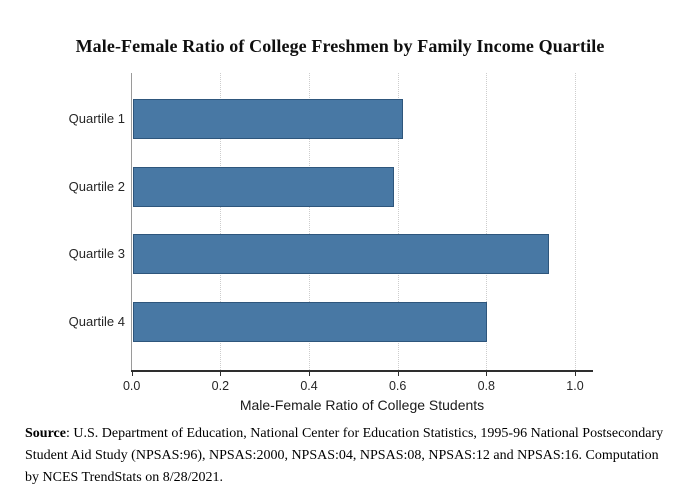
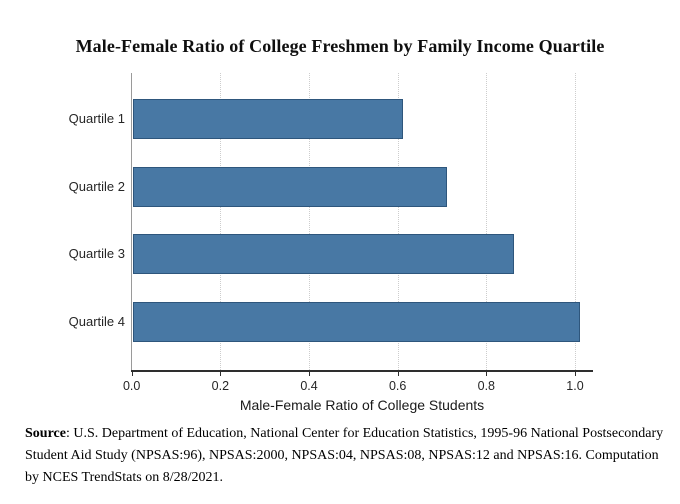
Quartile 2: 0.59 -> 0.71
Quartile 3: 0.94 -> 0.86
Quartile 4: 0.80 -> 1.01
